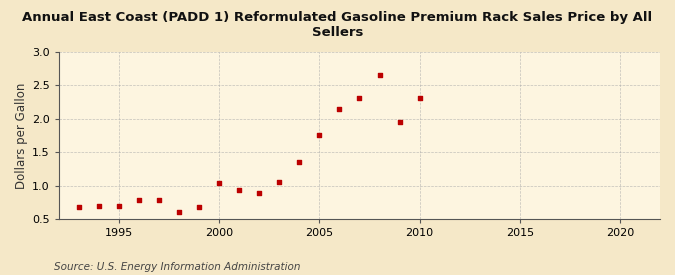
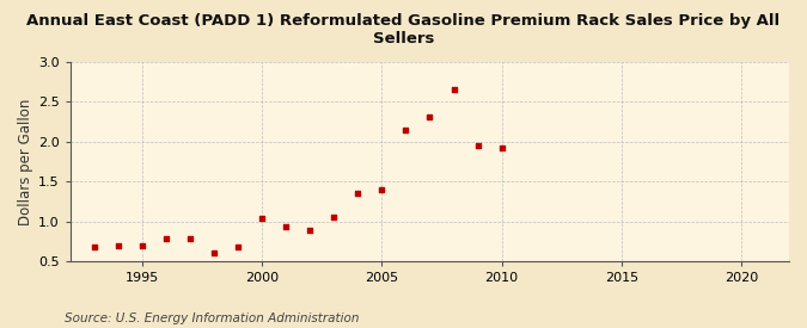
2005: 1.76 -> 1.40
2010: 2.31 -> 1.92
